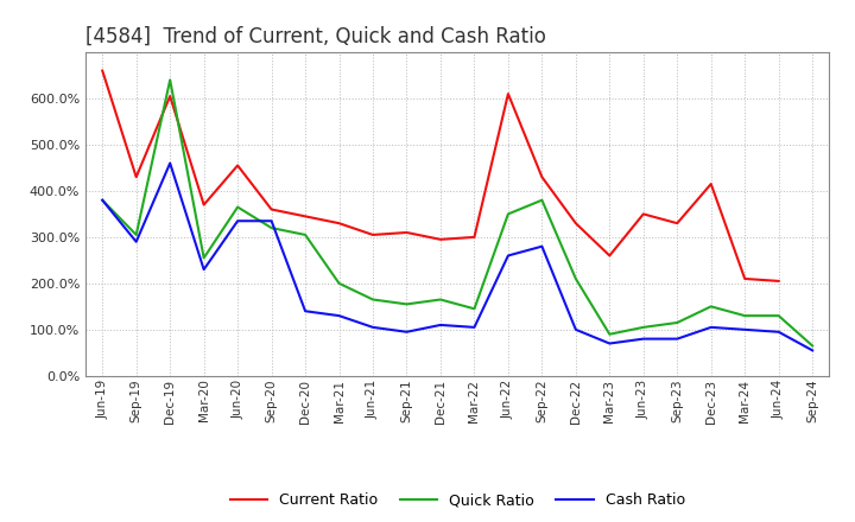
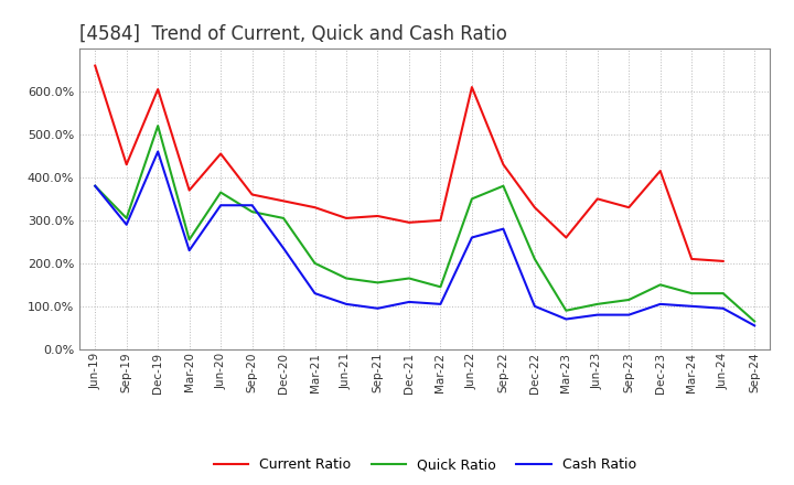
Quick Ratio/Dec-19: 640% -> 520%
Cash Ratio/Dec-20: 140% -> 235%
